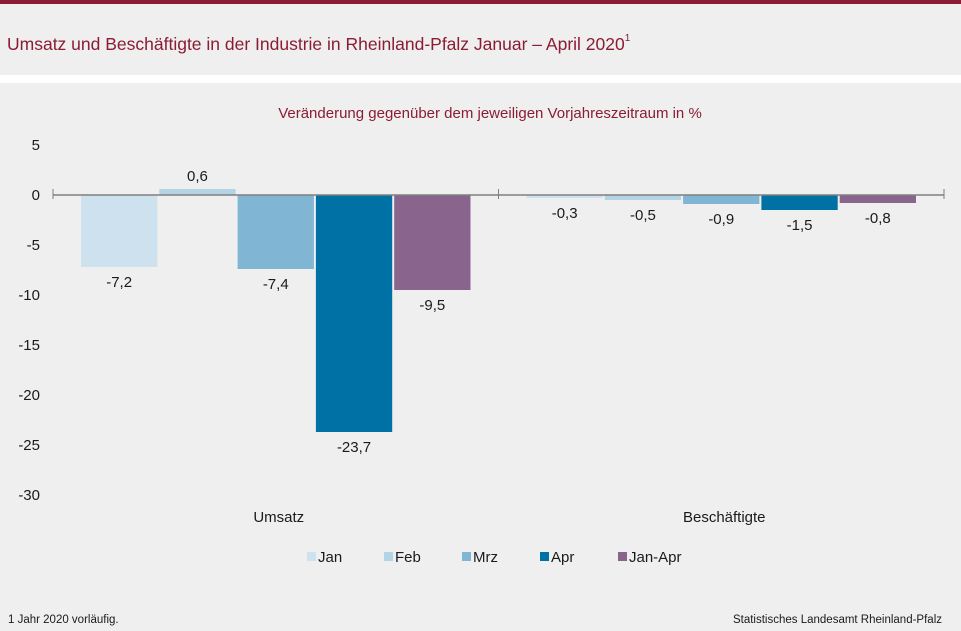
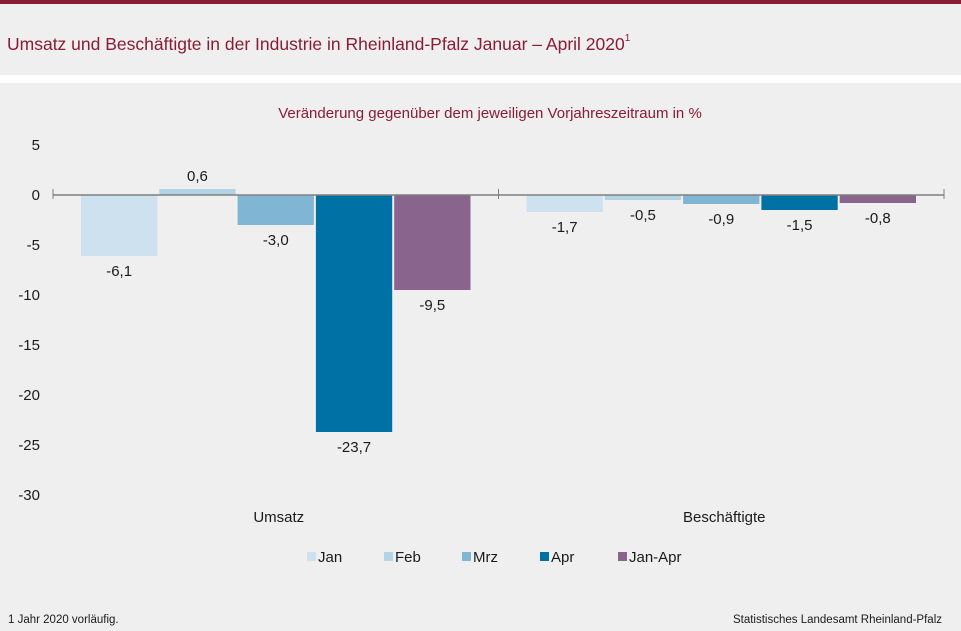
Jan/Umsatz: -7,2 -> -6,1
Mrz/Umsatz: -7,4 -> -3,0
Jan/Beschäftigte: -0,3 -> -1,7
